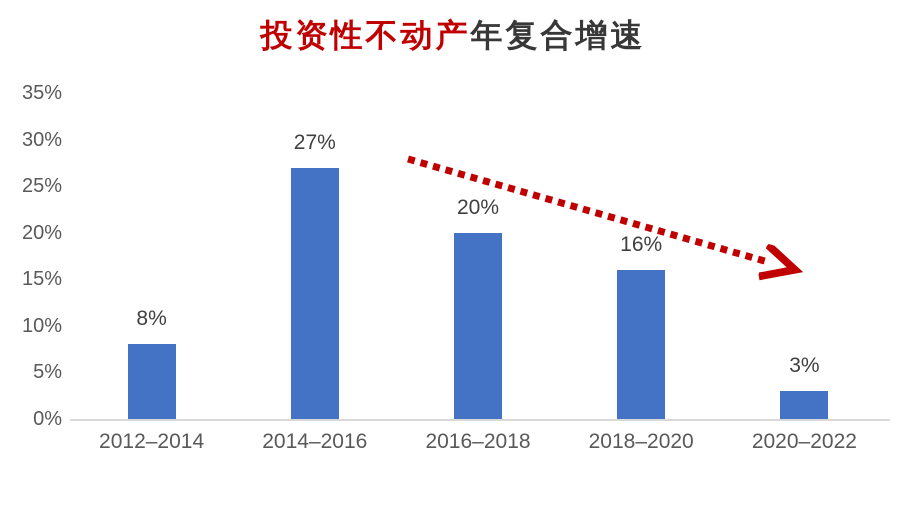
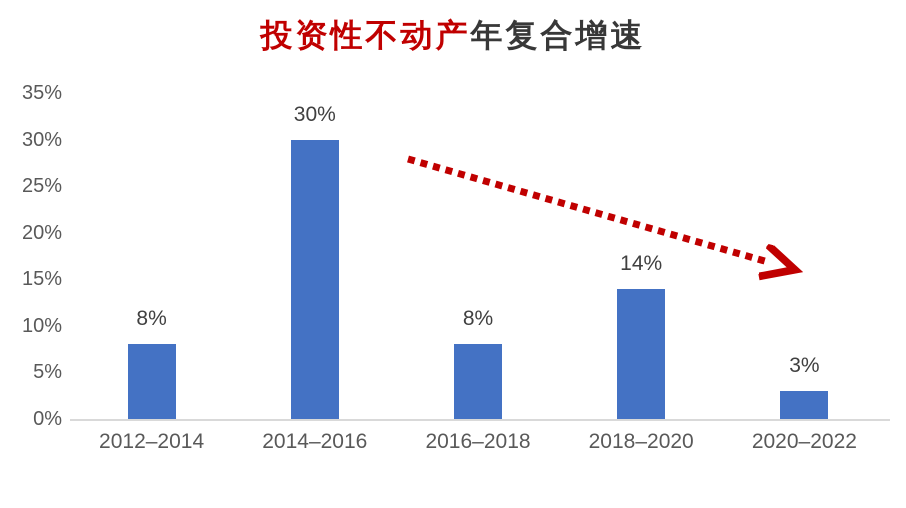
2014–2016: 27% -> 30%
2016–2018: 20% -> 8%
2018–2020: 16% -> 14%
